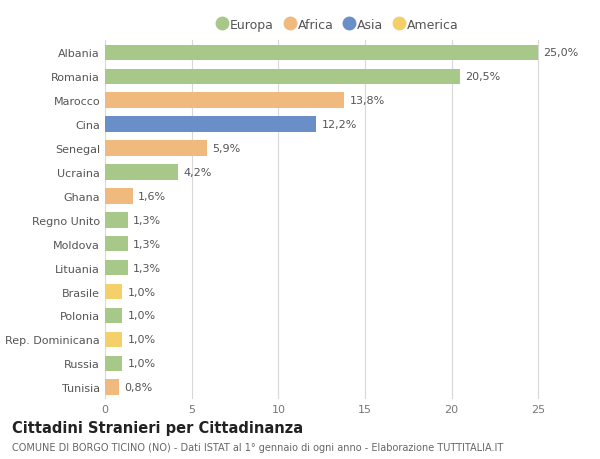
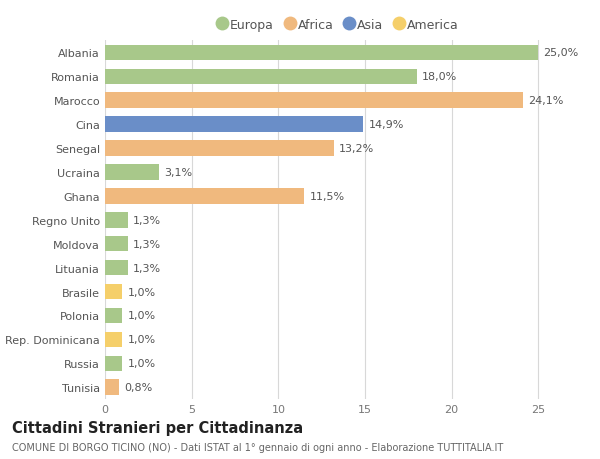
Romania: 20,5% -> 18,0%
Marocco: 13,8% -> 24,1%
Cina: 12,2% -> 14,9%
Senegal: 5,9% -> 13,2%
Ucraina: 4,2% -> 3,1%
Ghana: 1,6% -> 11,5%
